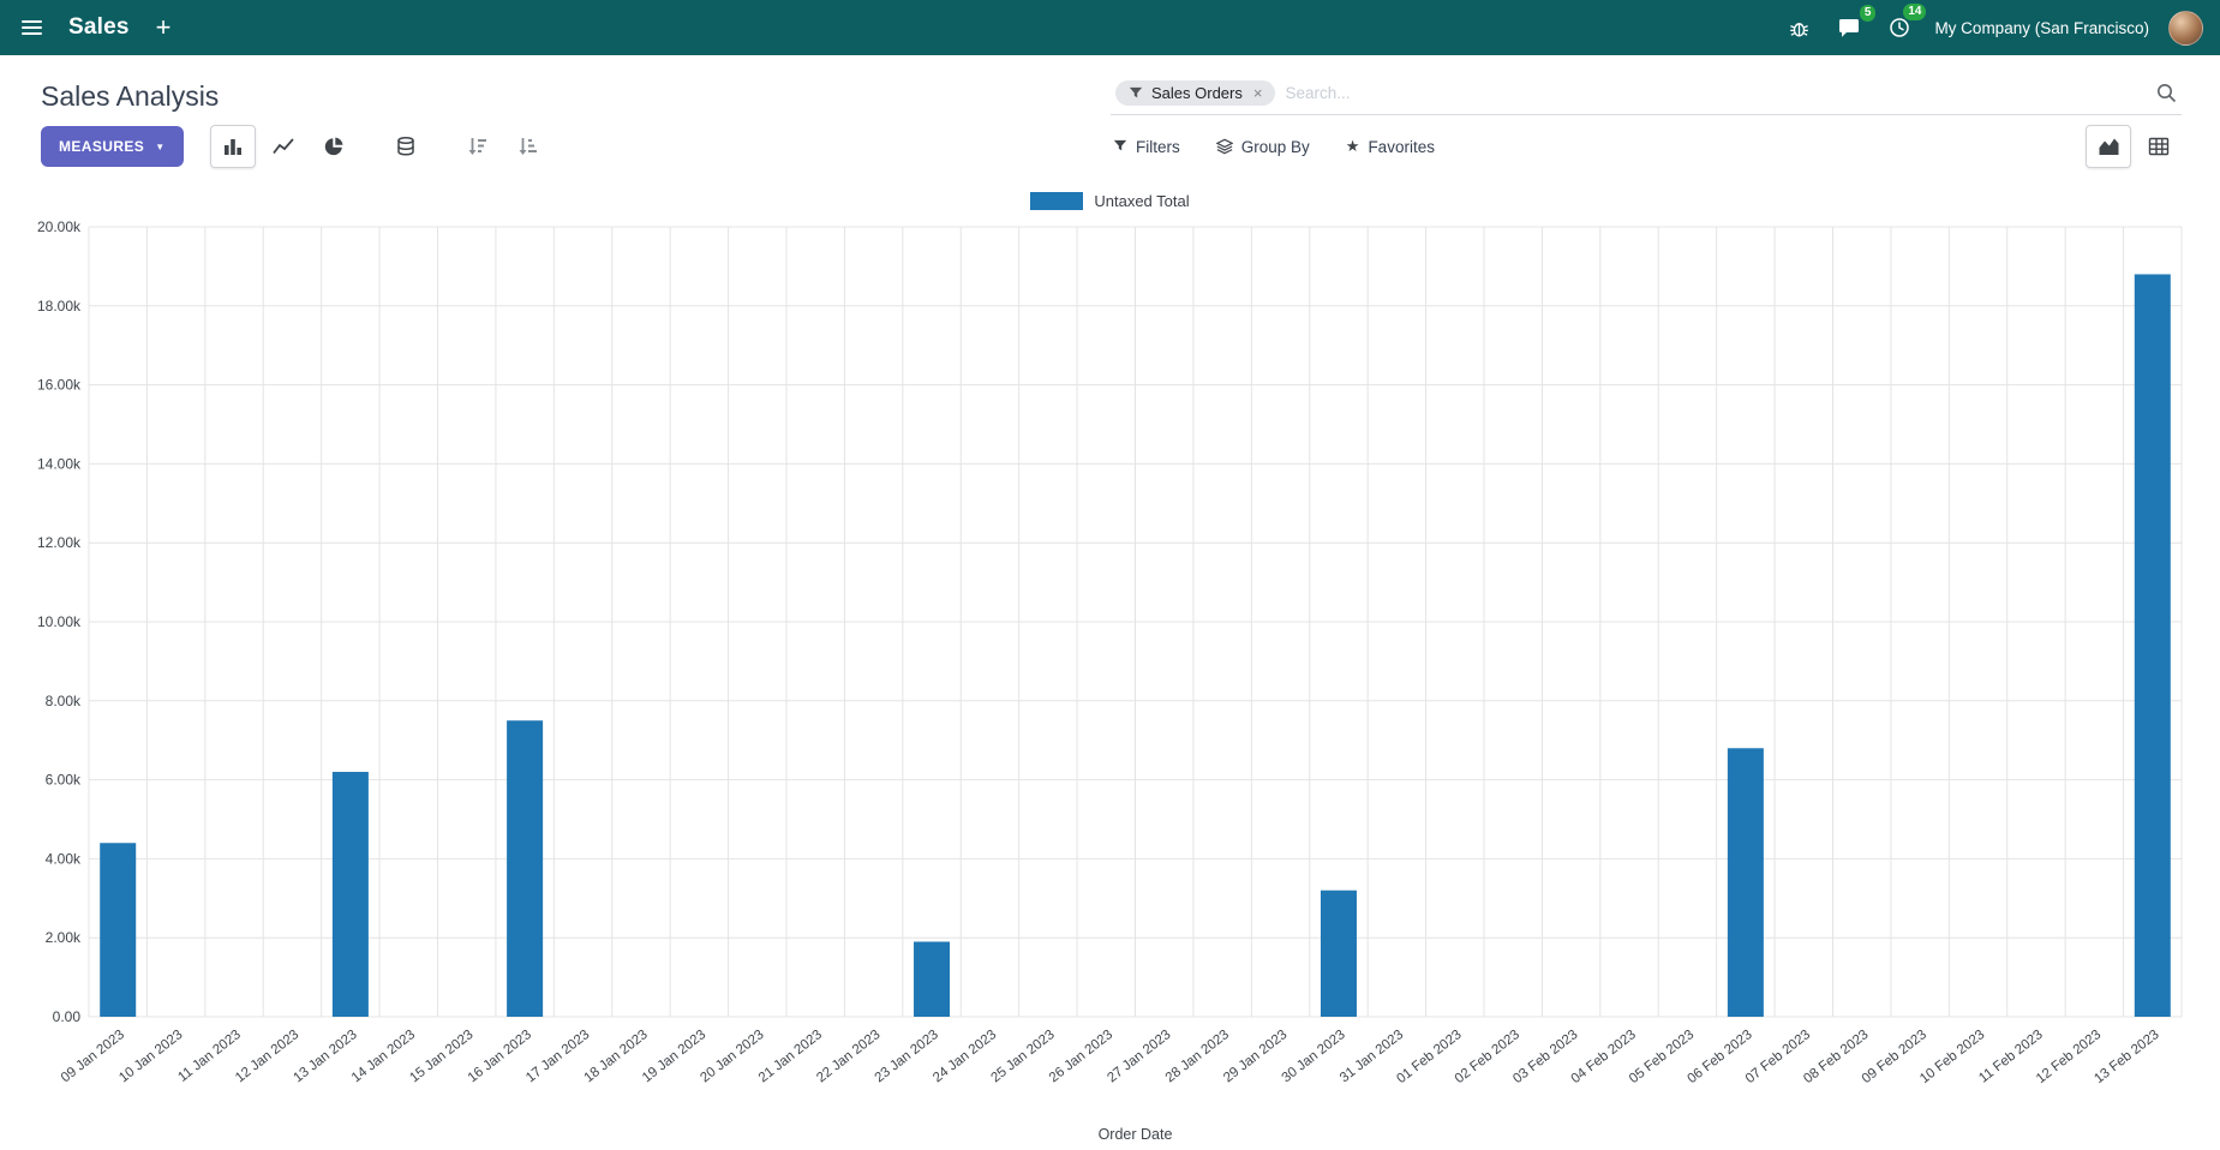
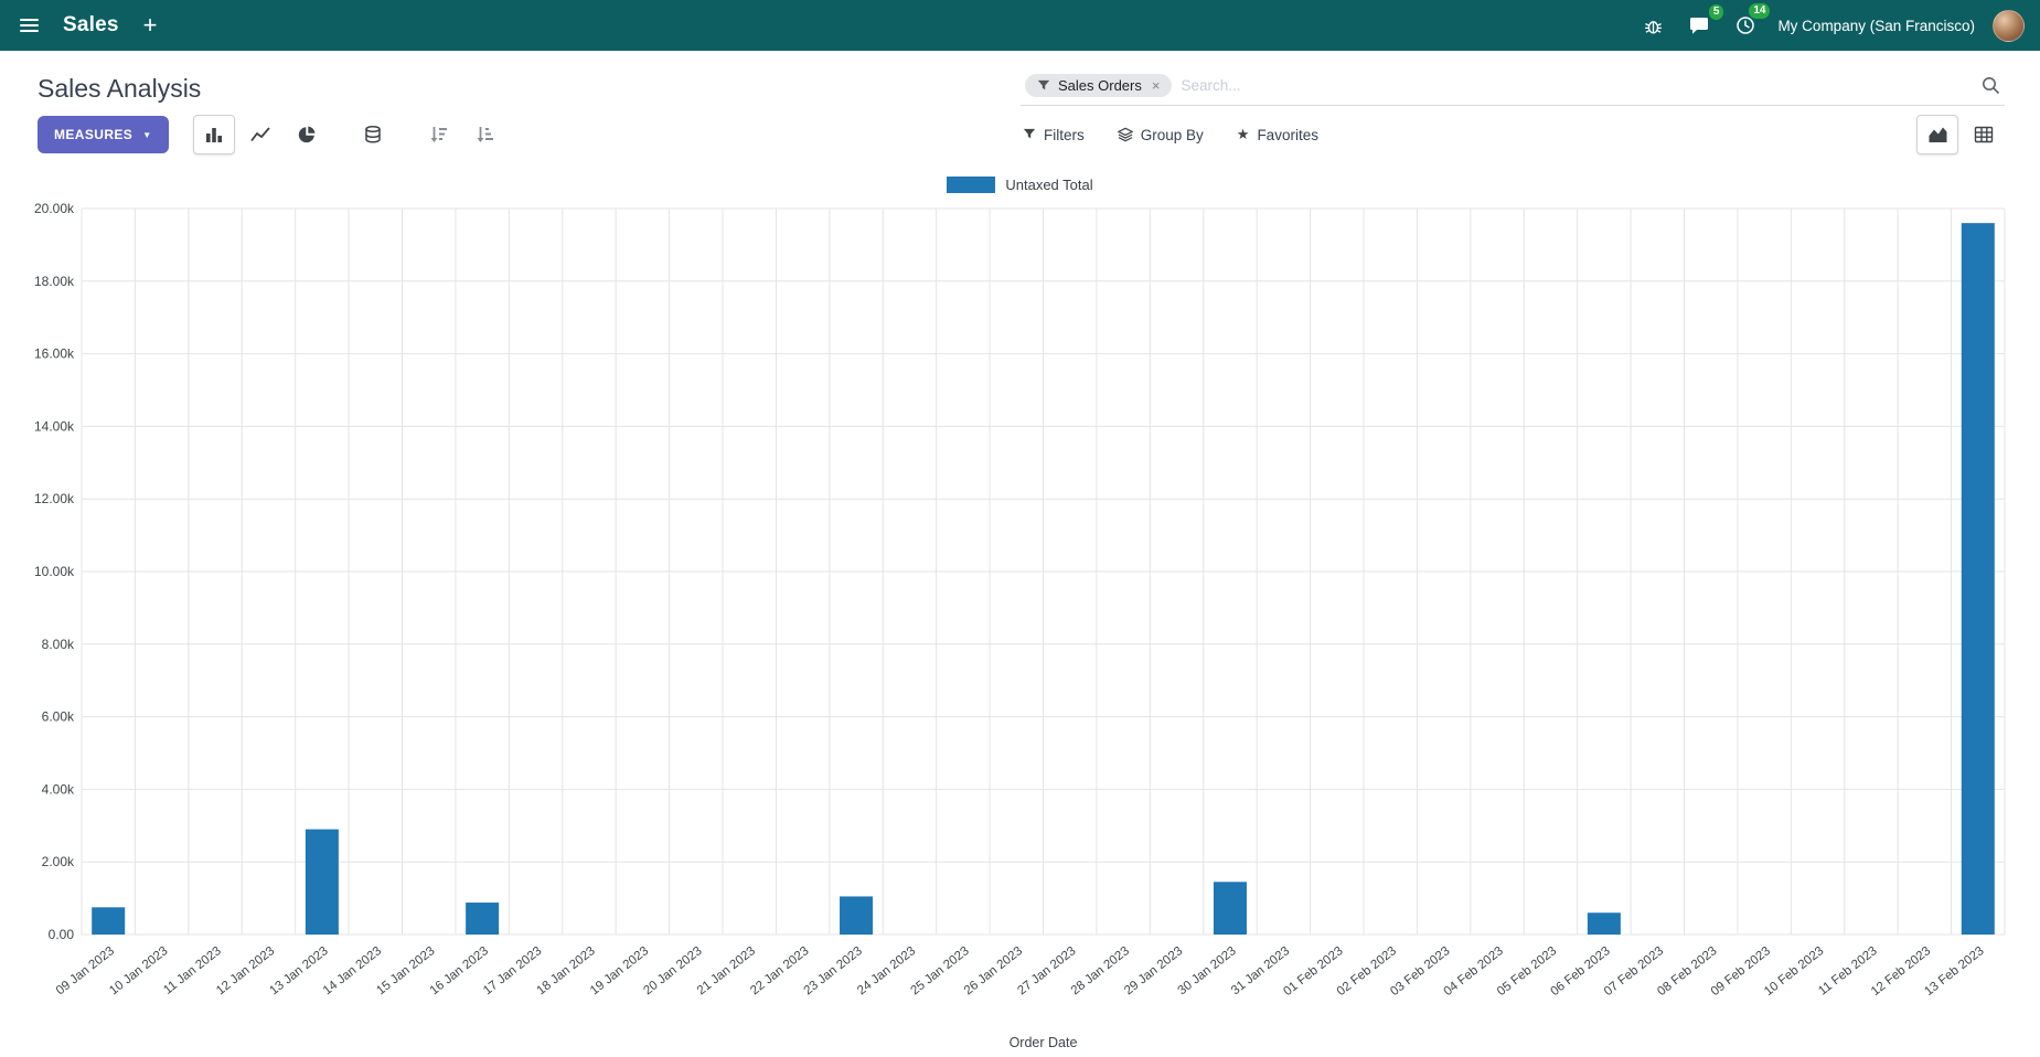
09 Jan 2023: 4.4k -> 0.8k
13 Jan 2023: 6.2k -> 2.9k
16 Jan 2023: 7.5k -> 0.9k
23 Jan 2023: 1.9k -> 1.0k
30 Jan 2023: 3.2k -> 1.4k
06 Feb 2023: 6.8k -> 0.6k
13 Feb 2023: 18.8k -> 19.6k
